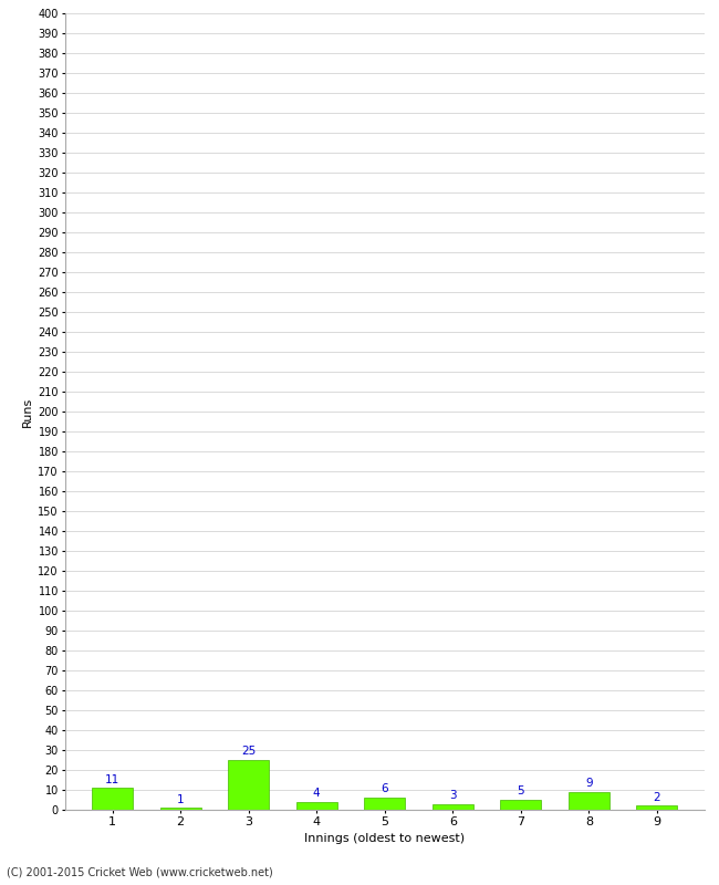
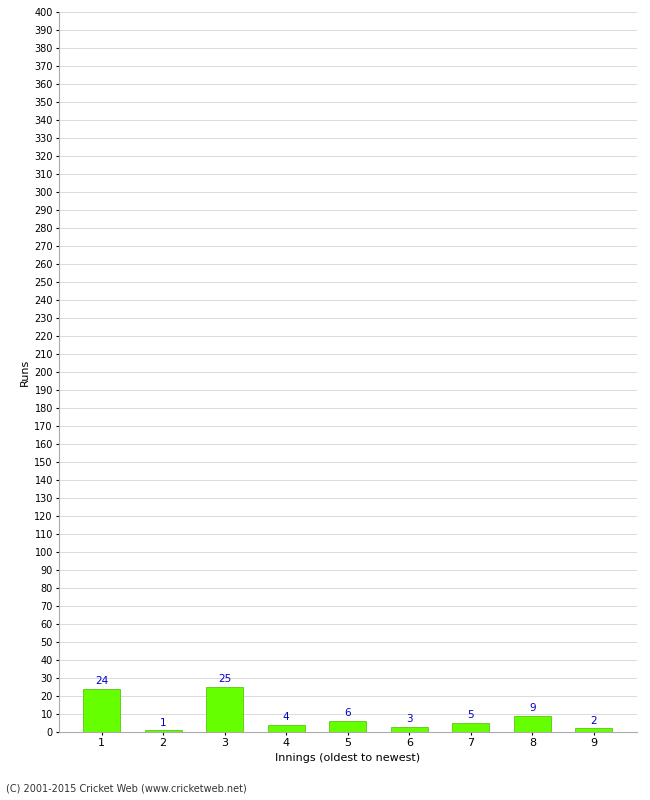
1: 11 -> 24
